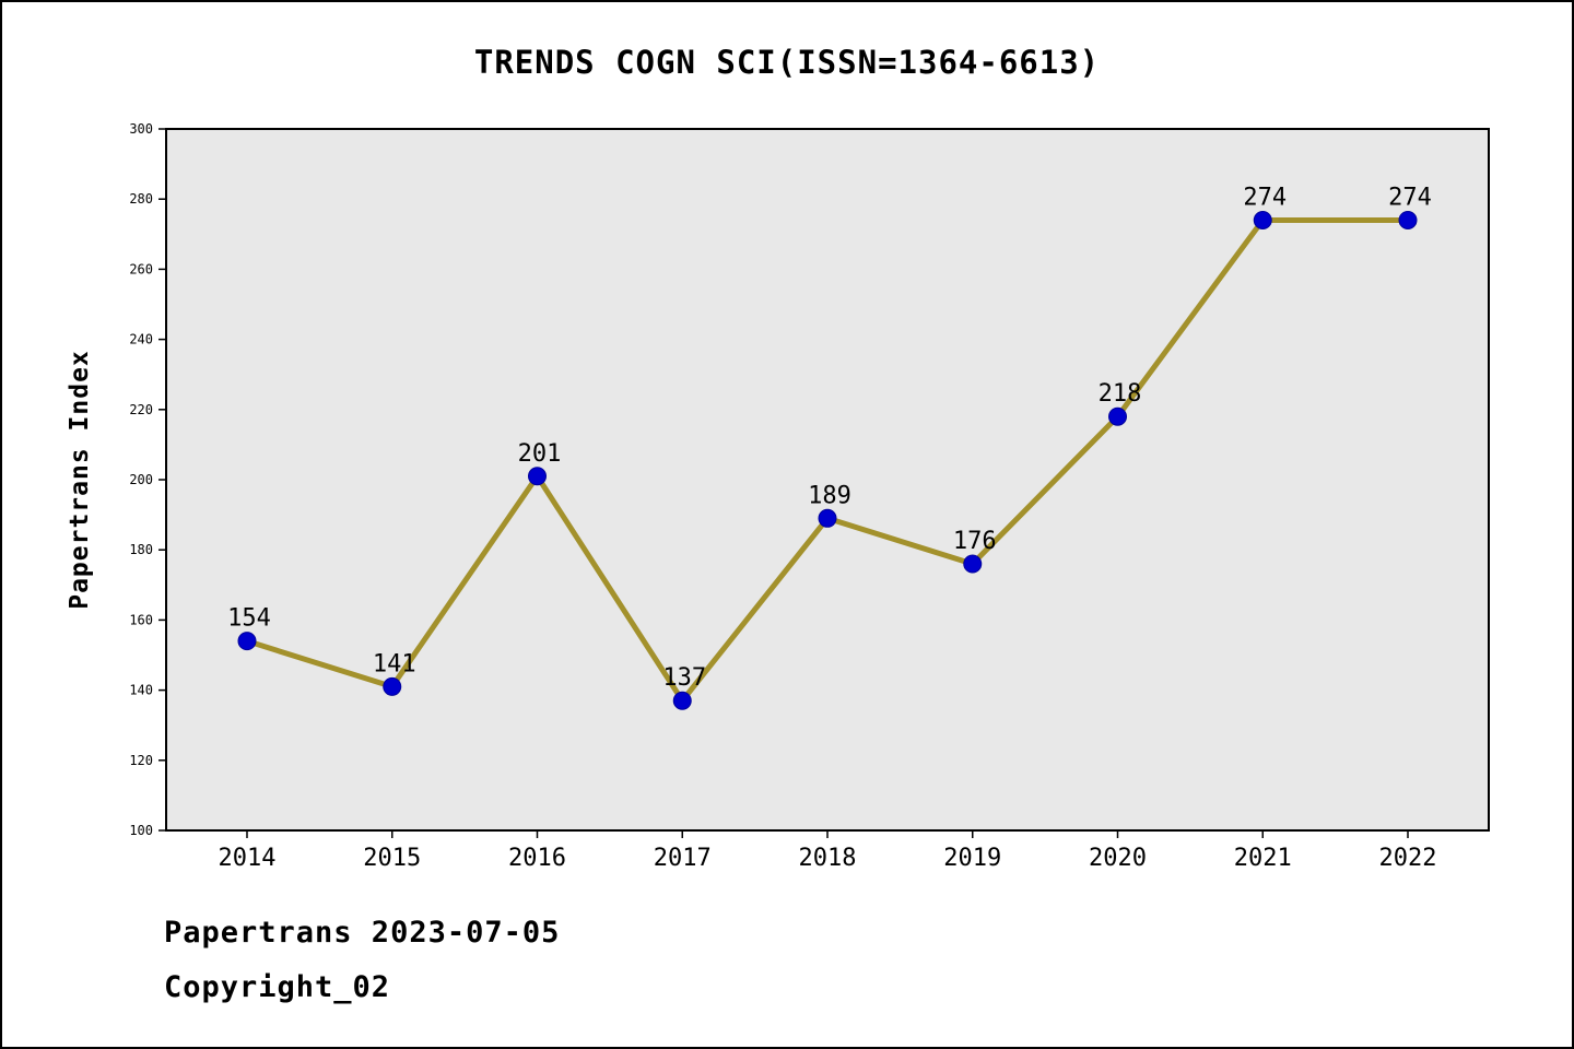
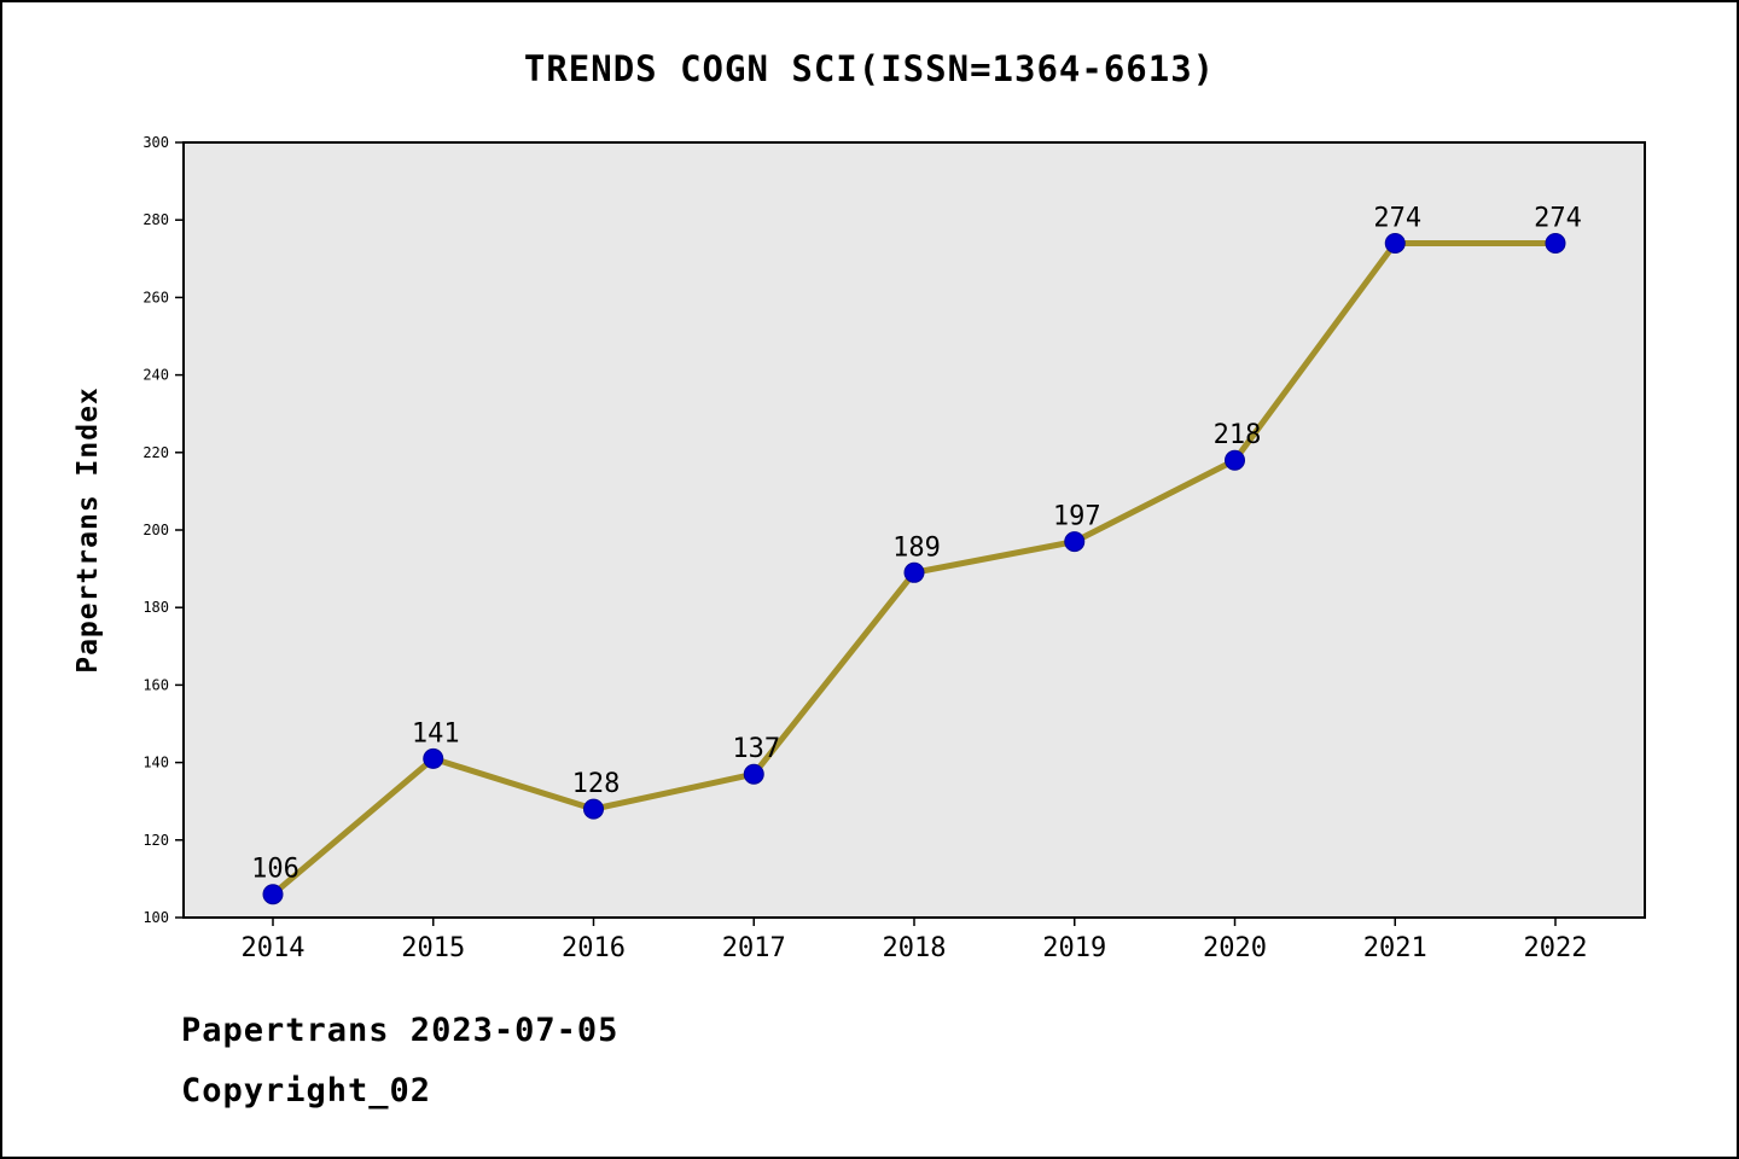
2014: 154 -> 106
2016: 201 -> 128
2019: 176 -> 197
